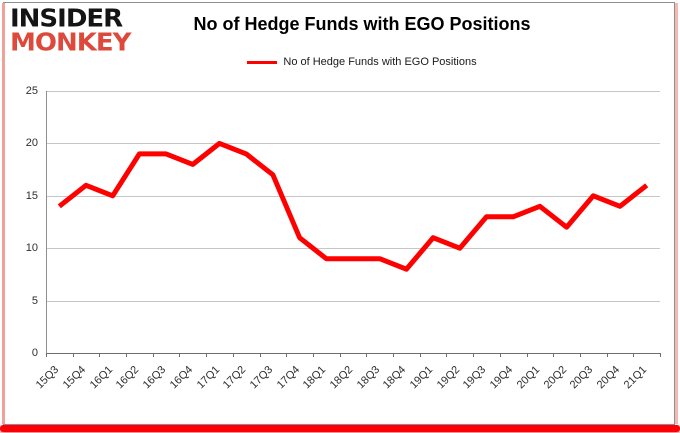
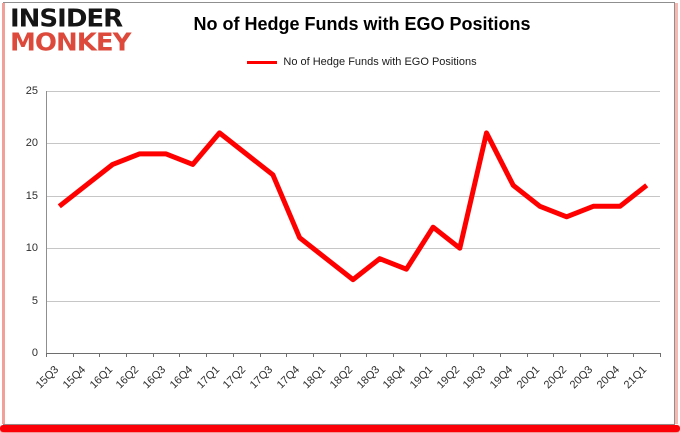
16Q1: 15 -> 18
17Q1: 20 -> 21
18Q2: 9 -> 7
19Q1: 11 -> 12
19Q3: 13 -> 21
19Q4: 13 -> 16
20Q2: 12 -> 13
20Q3: 15 -> 14
